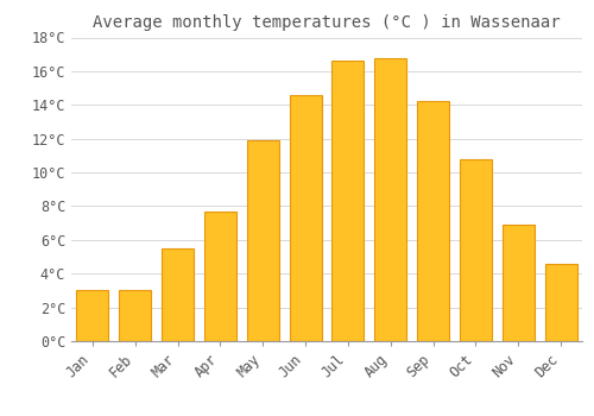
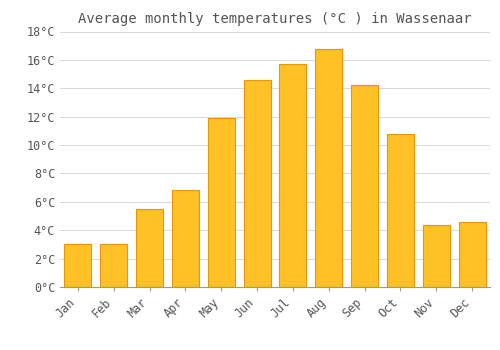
Apr: 7.7°C -> 6.8°C
Jul: 16.6°C -> 15.7°C
Nov: 6.9°C -> 4.4°C
